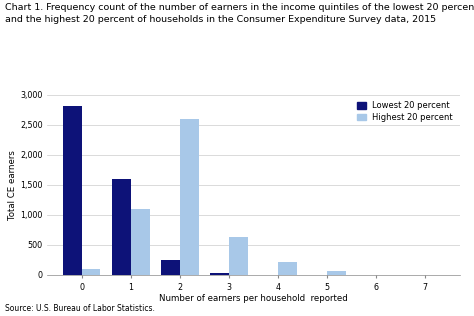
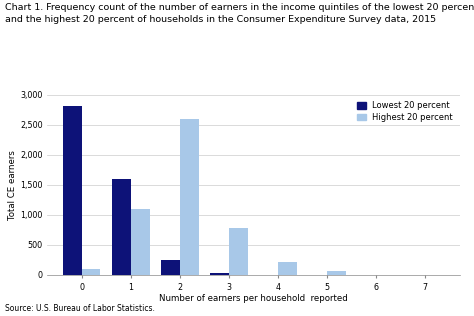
Highest 20 percent/3: 630 -> 780
